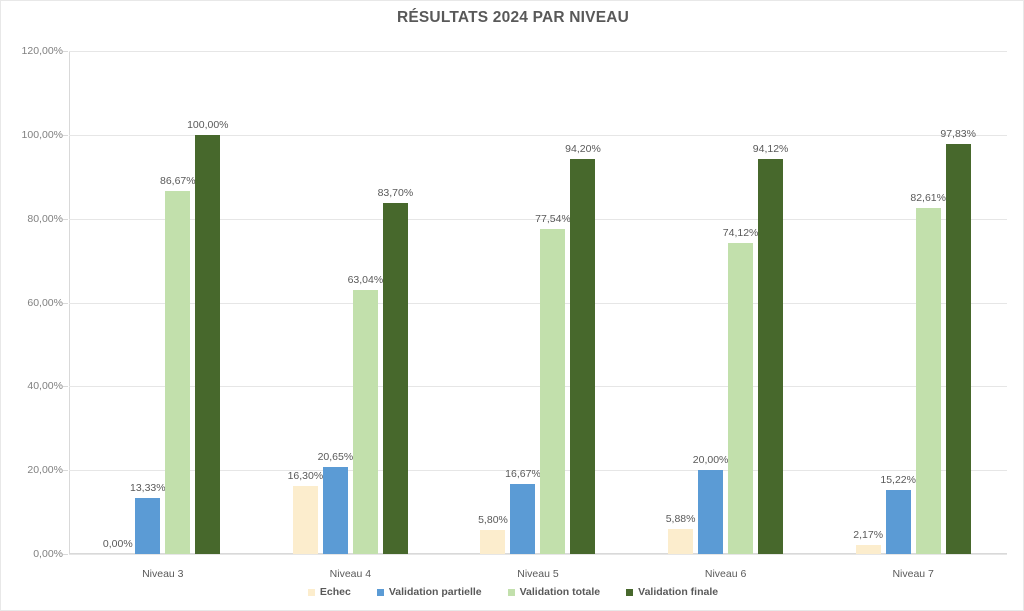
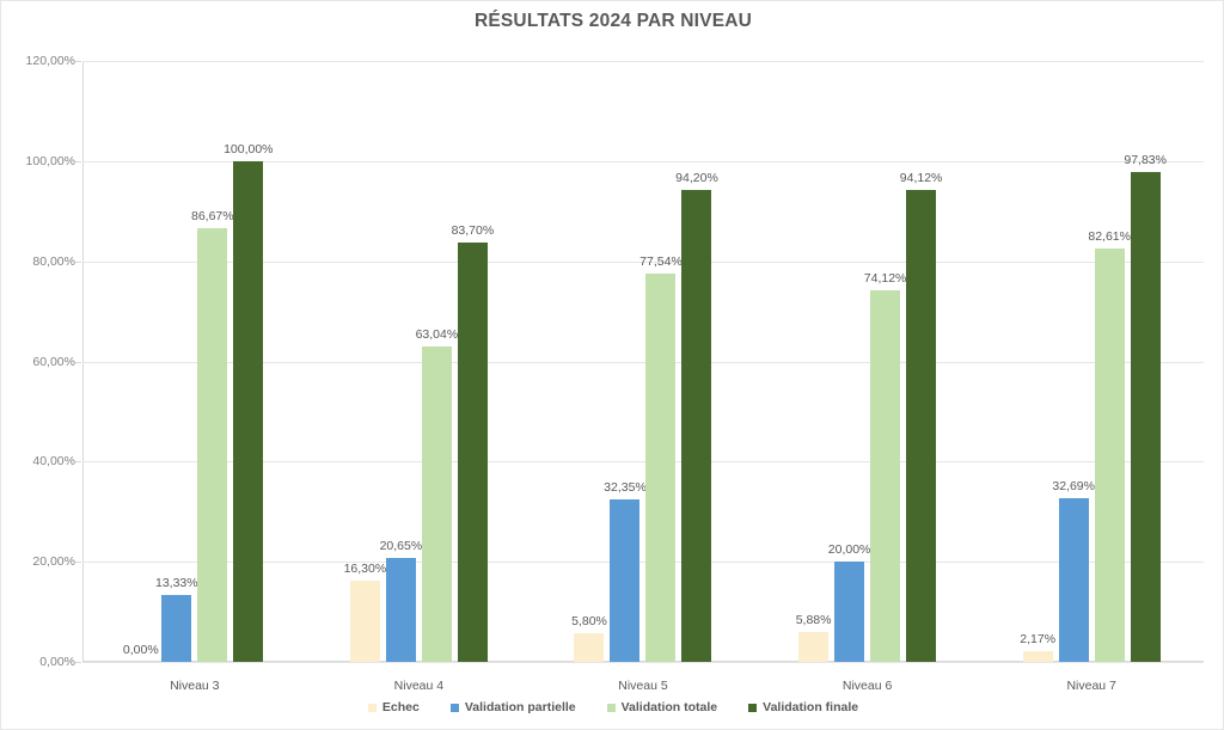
Validation partielle/Niveau 5: 16,67% -> 32,35%
Validation partielle/Niveau 7: 15,22% -> 32,69%
